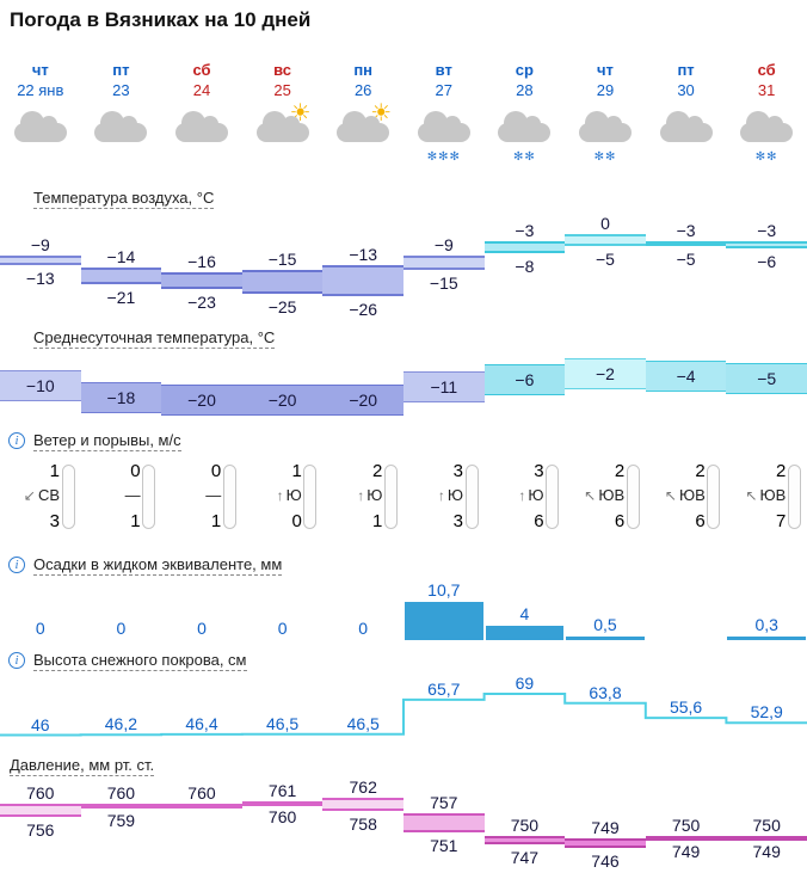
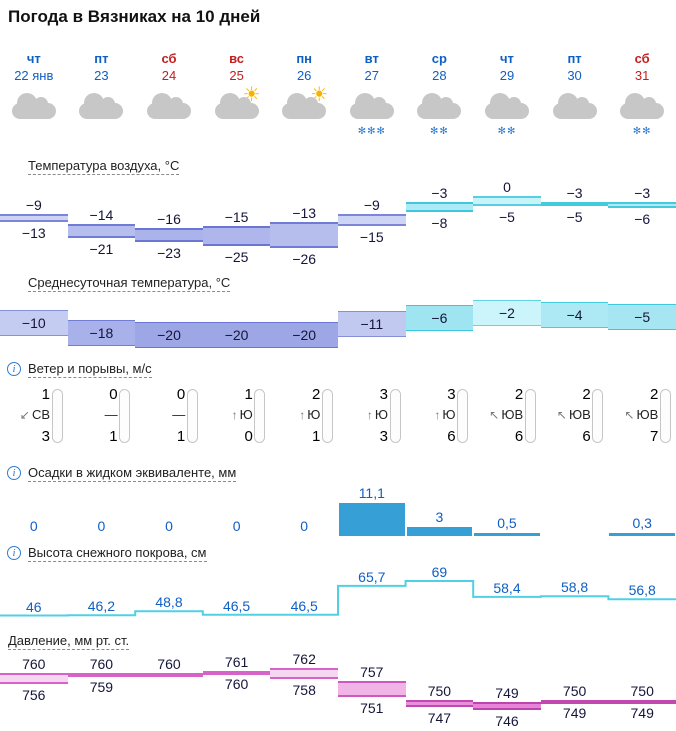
Осадки в жидком эквиваленте, мм/27: 10,7 -> 11,1
Осадки в жидком эквиваленте, мм/28: 4 -> 3
Высота снежного покрова, см/24: 46,4 -> 48,8
Высота снежного покрова, см/29: 63,8 -> 58,4
Высота снежного покрова, см/30: 55,6 -> 58,8
Высота снежного покрова, см/31: 52,9 -> 56,8
